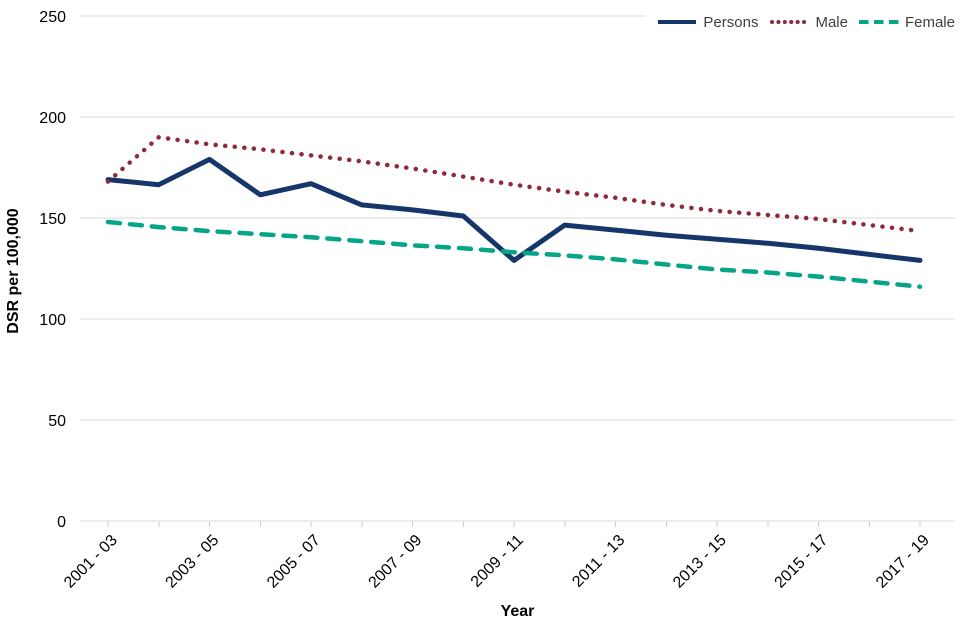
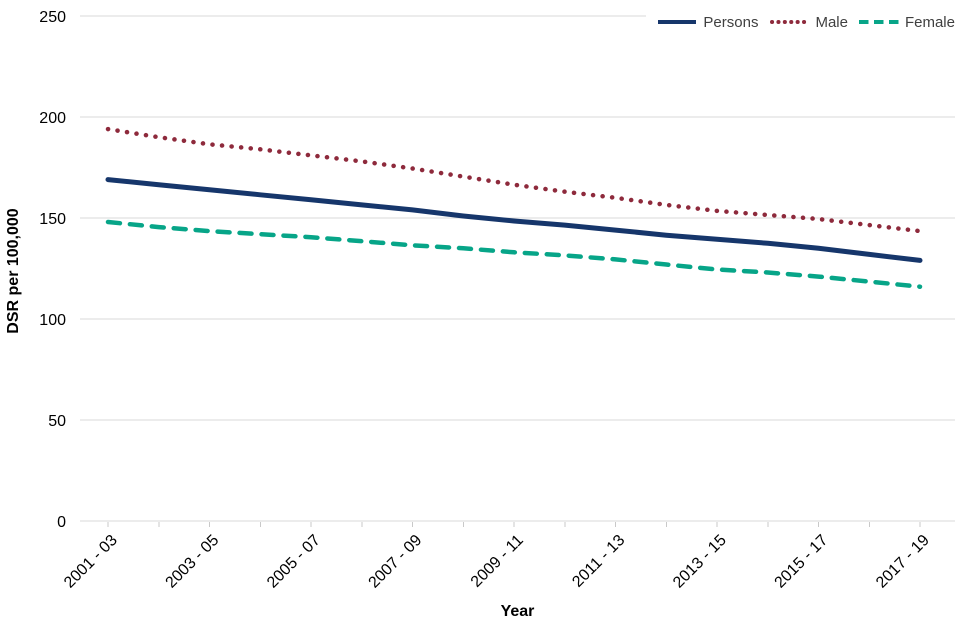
Male/2001 - 03: 168 -> 194
Persons/2003 - 05: 179 -> 164
Persons/2005 - 07: 167 -> 159
Persons/2009 - 11: 129 -> 148
